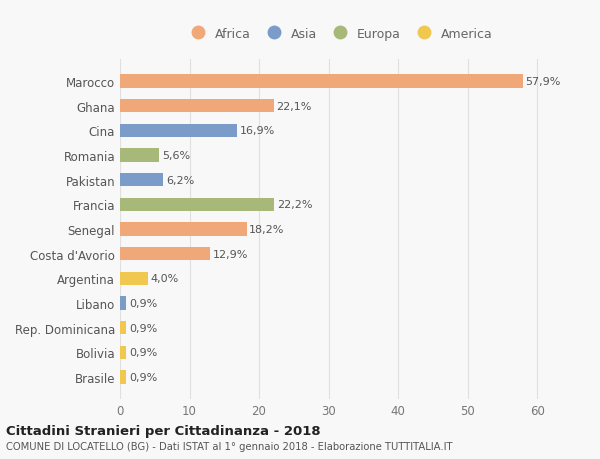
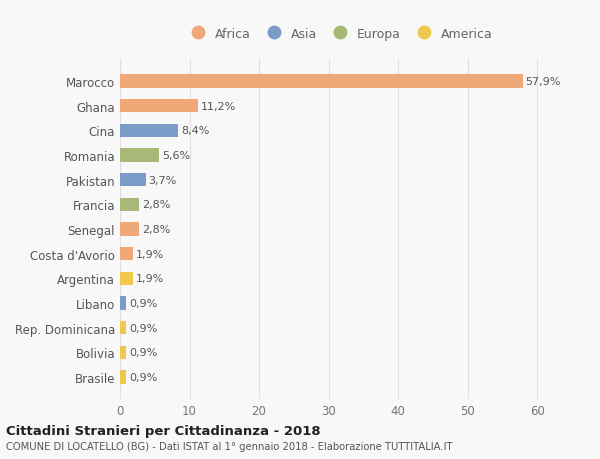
Ghana: 22,1% -> 11,2%
Cina: 16,9% -> 8,4%
Pakistan: 6,2% -> 3,7%
Francia: 22,2% -> 2,8%
Senegal: 18,2% -> 2,8%
Costa d'Avorio: 12,9% -> 1,9%
Argentina: 4,0% -> 1,9%
